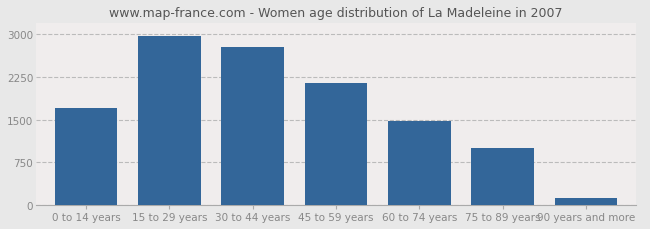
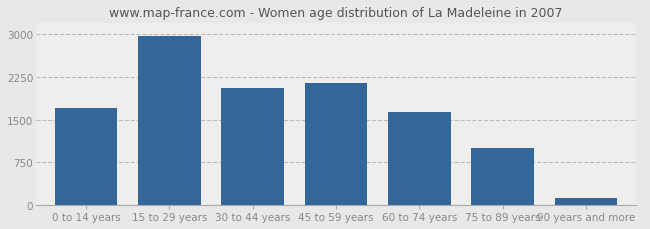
30 to 44 years: 2780 -> 2060
60 to 74 years: 1480 -> 1640
